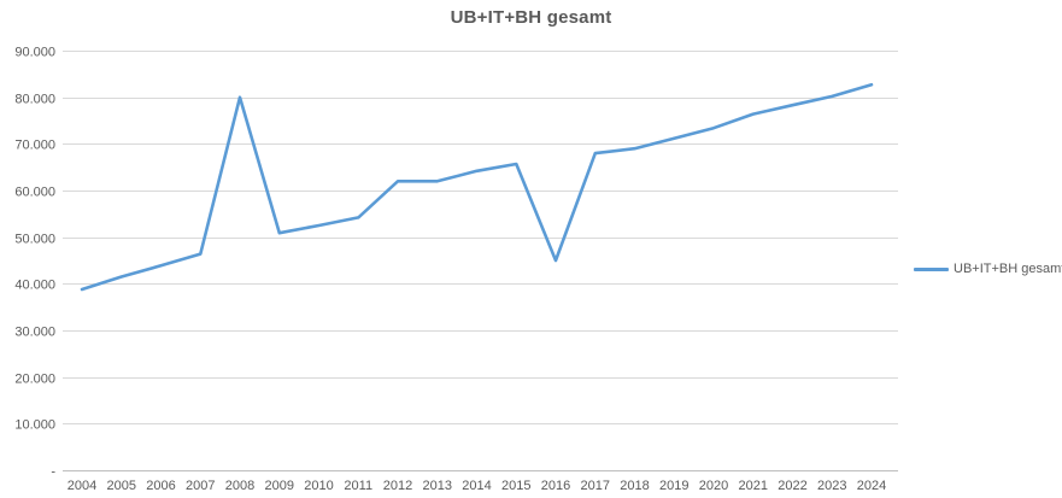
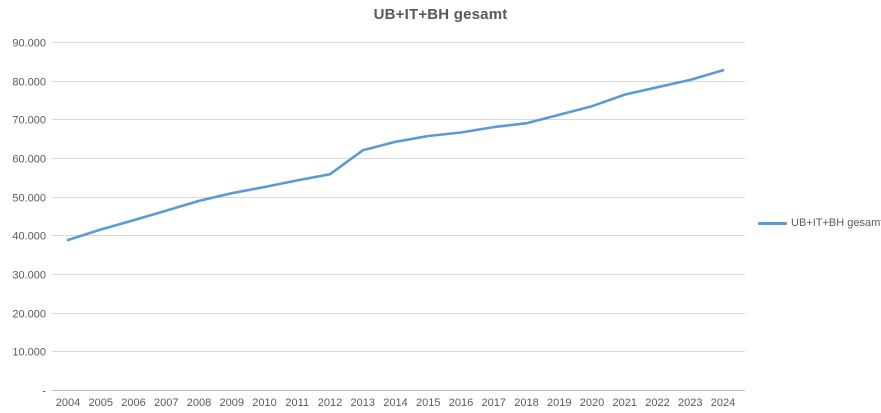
2008: 80000 -> 49000
2012: 62000 -> 56000
2016: 45000 -> 67000
